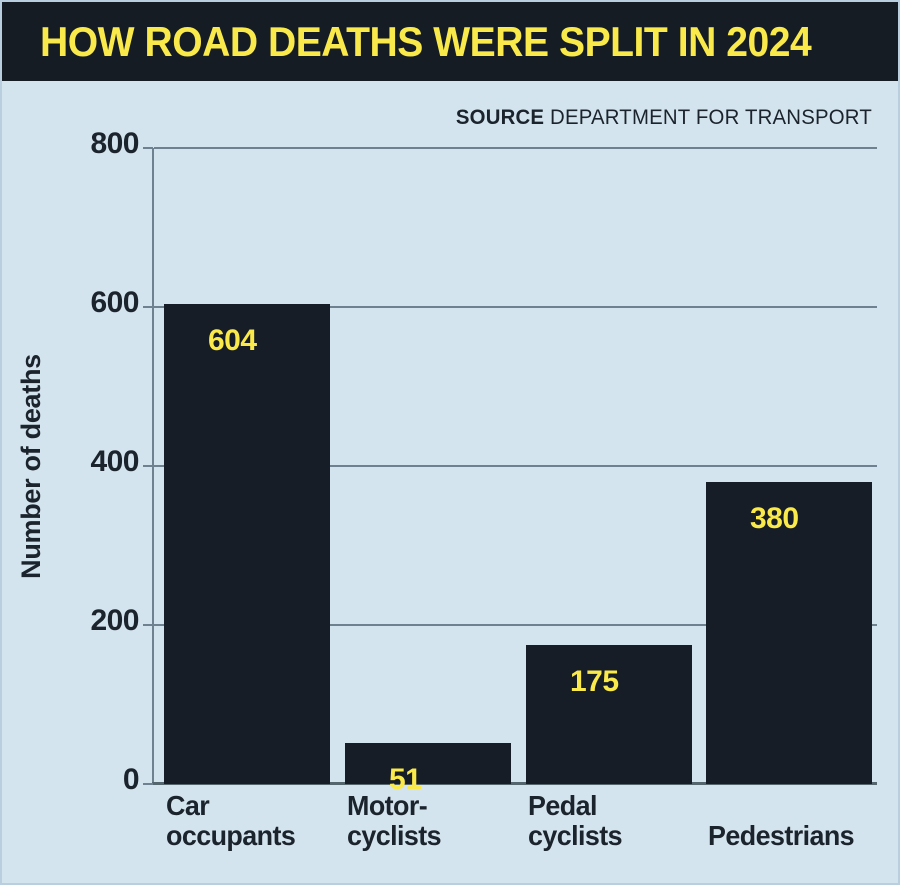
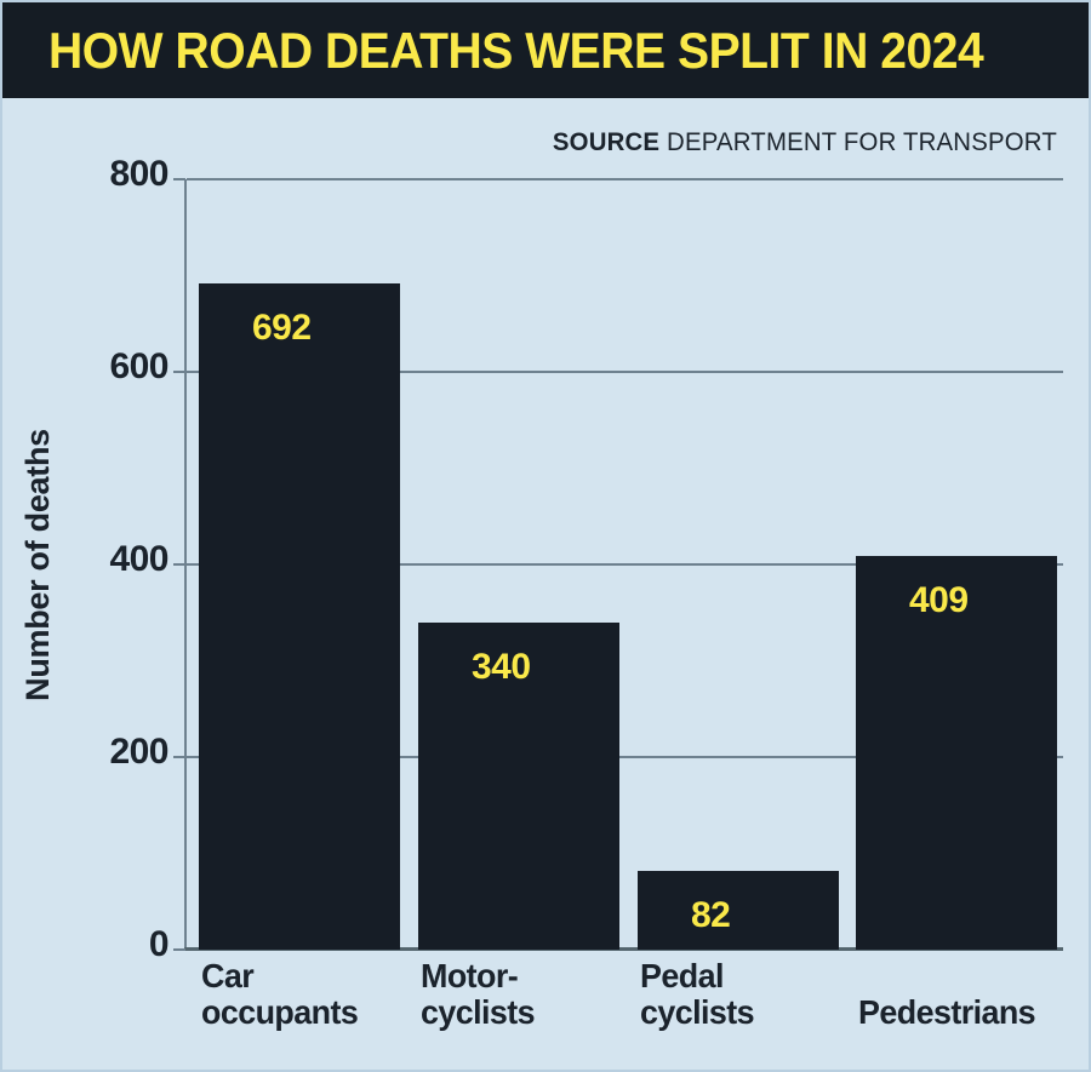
Car occupants: 604 -> 692
Motor- cyclists: 51 -> 340
Pedal cyclists: 175 -> 82
Pedestrians: 380 -> 409
